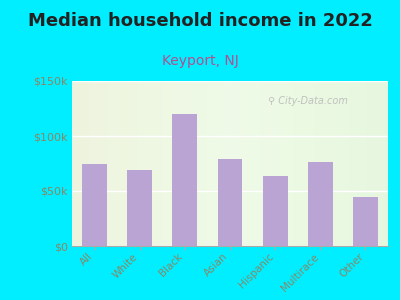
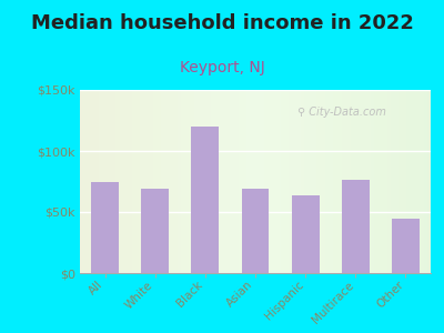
Asian: $79k -> $69k
